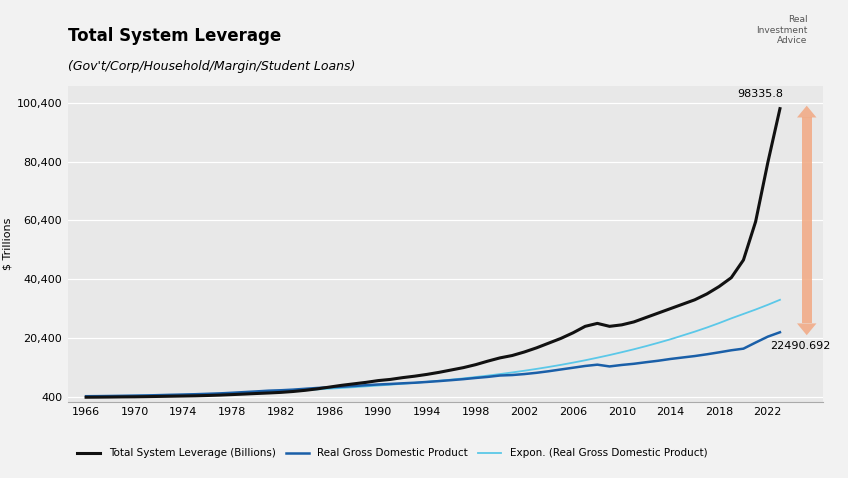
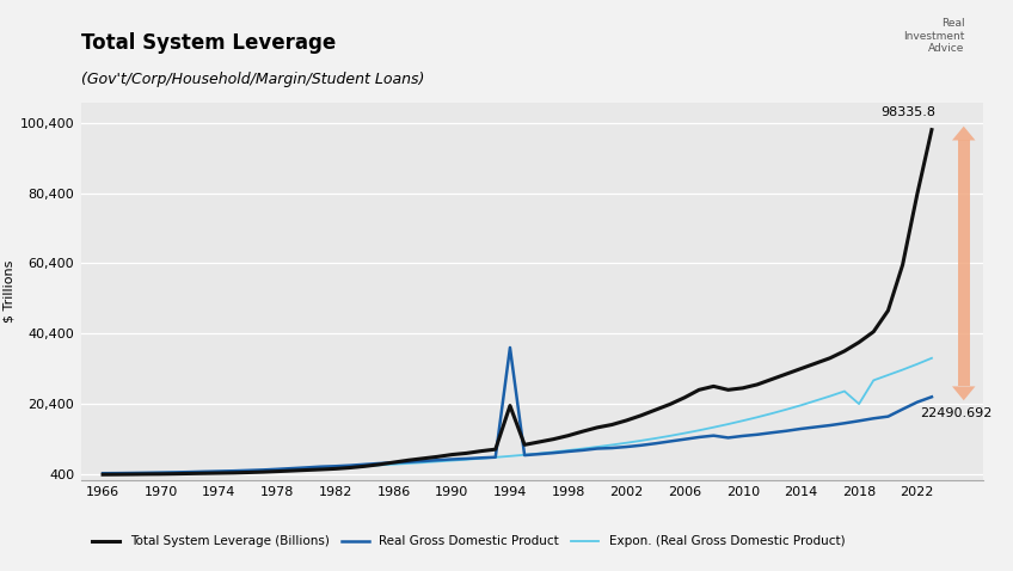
Total System Leverage (Billions)/1994: 8,200 -> 20,000
Real Gross Domestic Product/1994: 5,600 -> 36,500
Expon. (Real Gross Domestic Product)/2018: 25,600 -> 20,500
